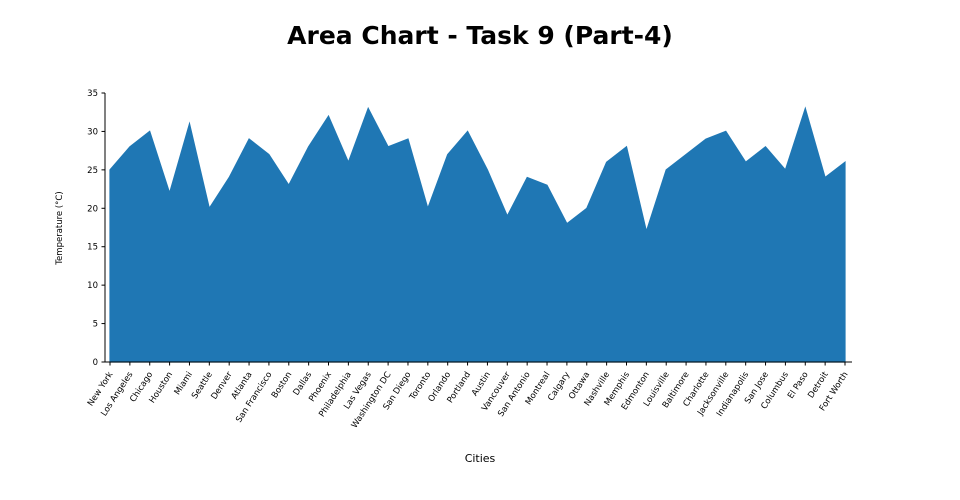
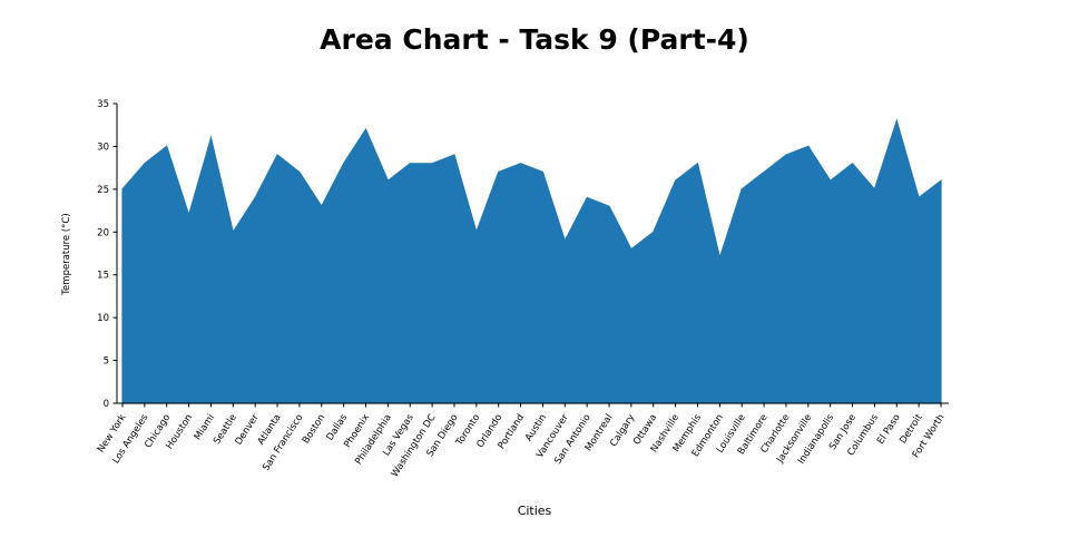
Las Vegas: 33 -> 28
Portland: 30 -> 28
Austin: 25 -> 27
